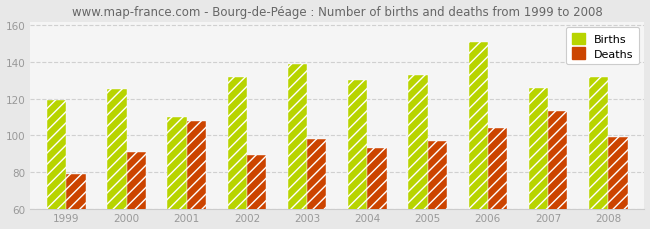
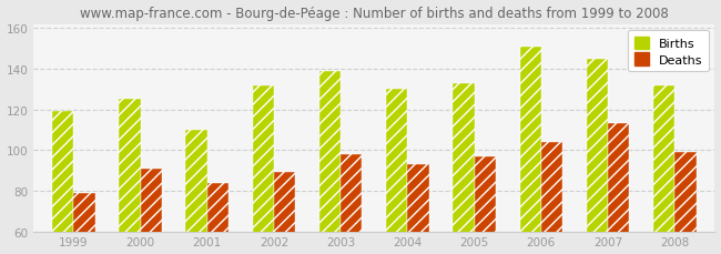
Deaths/2001: 108 -> 84
Births/2007: 126 -> 145
